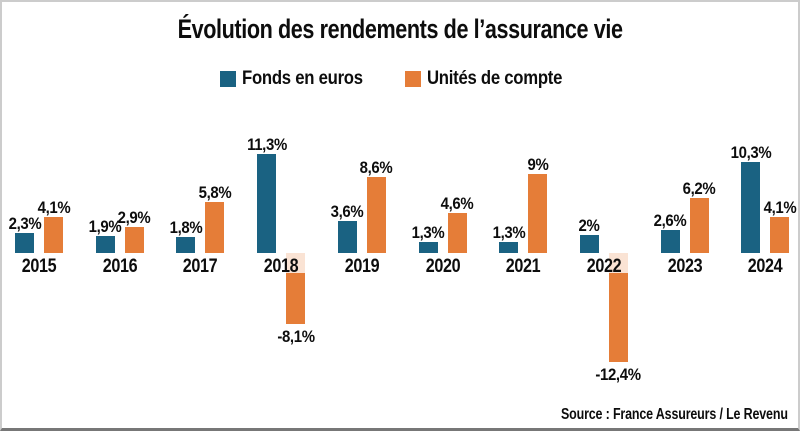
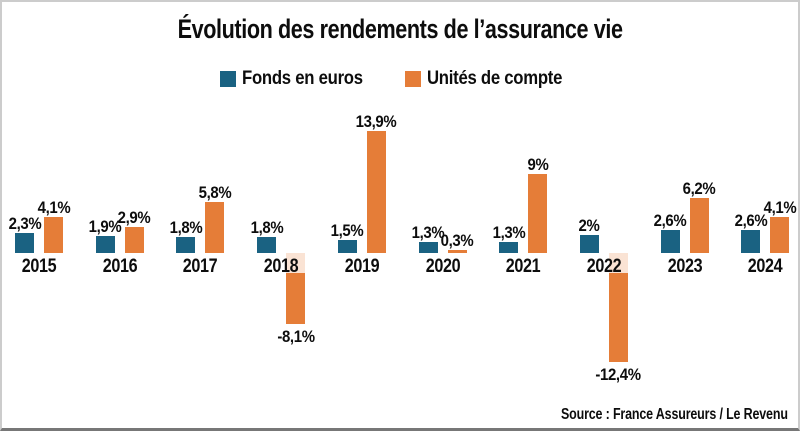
Fonds en euros/2018: 11,3% -> 1,8%
Fonds en euros/2019: 3,6% -> 1,5%
Unités de compte/2019: 8,6% -> 13,9%
Unités de compte/2020: 4,6% -> 0,3%
Fonds en euros/2024: 10,3% -> 2,6%
